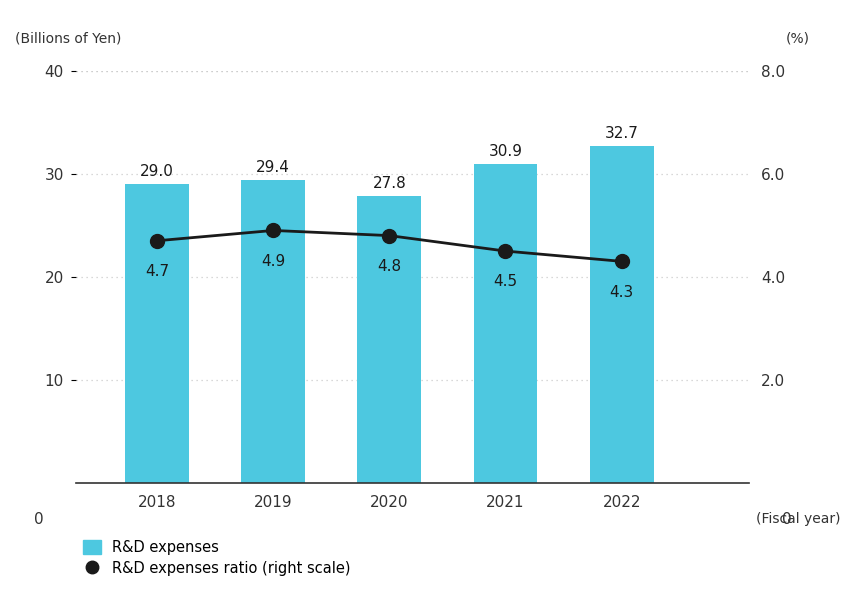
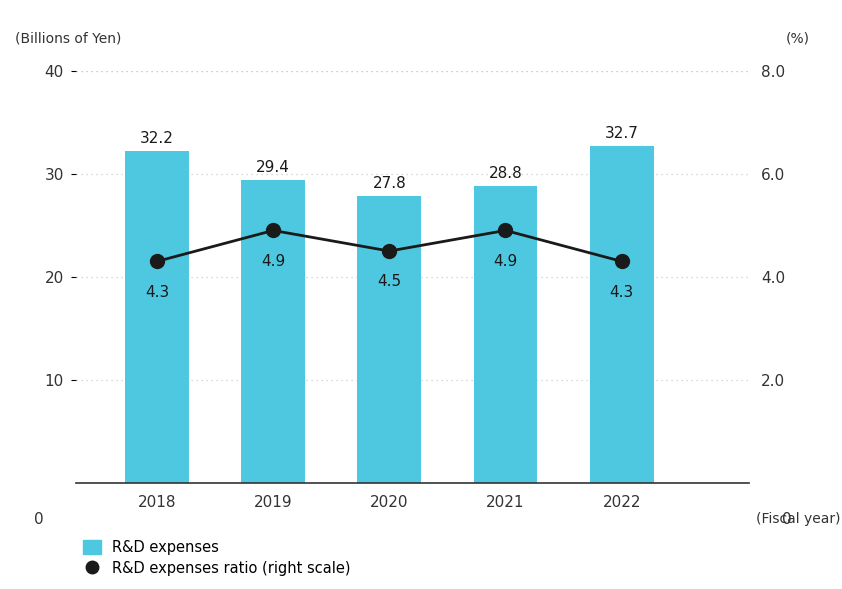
R&D expenses/2018: 29.0 -> 32.2
R&D expenses ratio (right scale)/2018: 4.7 -> 4.3
R&D expenses ratio (right scale)/2020: 4.8 -> 4.5
R&D expenses/2021: 30.9 -> 28.8
R&D expenses ratio (right scale)/2021: 4.5 -> 4.9
